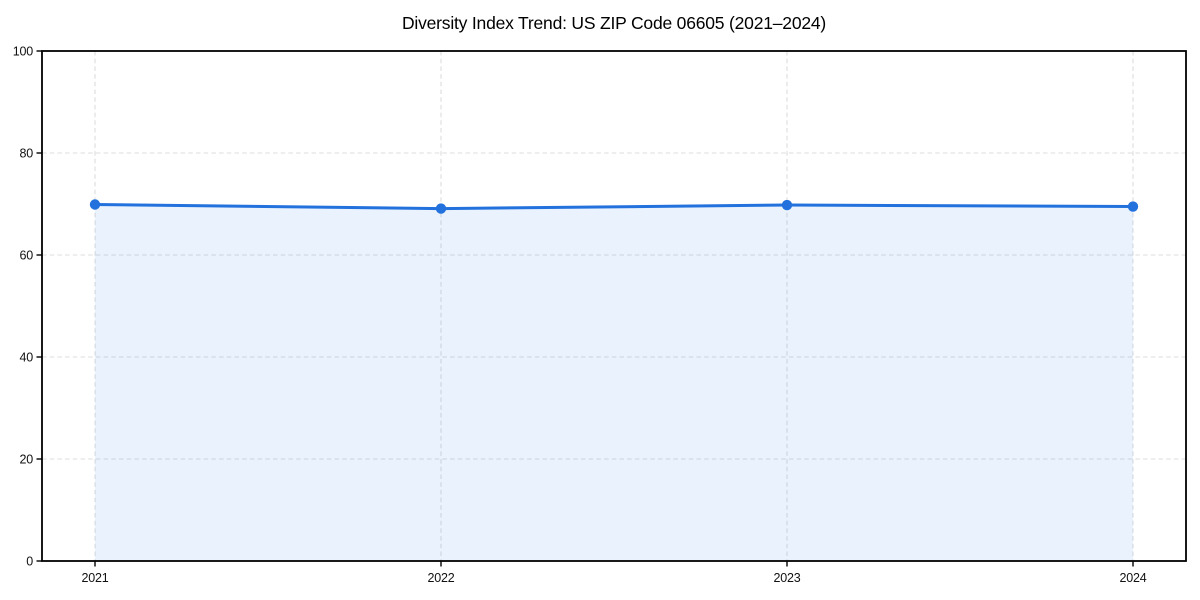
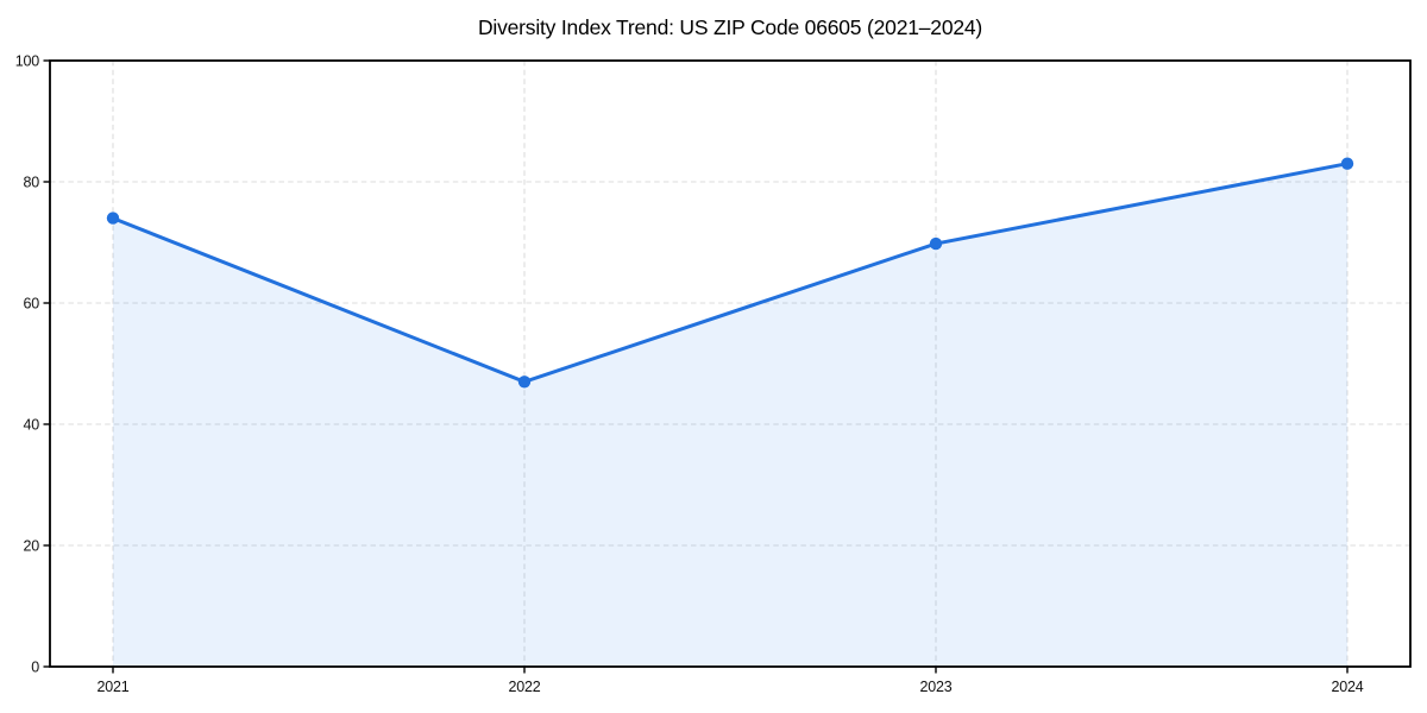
2021: 70 -> 74
2022: 69 -> 47
2024: 70 -> 83
